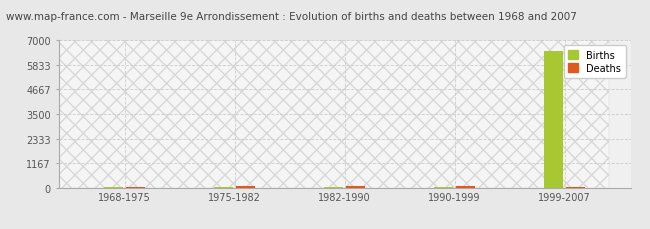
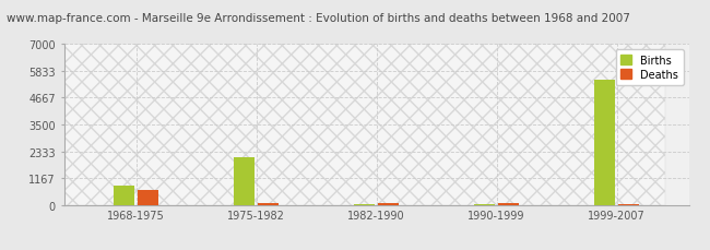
Births/1968-1975: 20 -> 850
Deaths/1968-1975: 50 -> 650
Births/1975-1982: 10 -> 2050
Births/1999-2007: 6500 -> 5450
